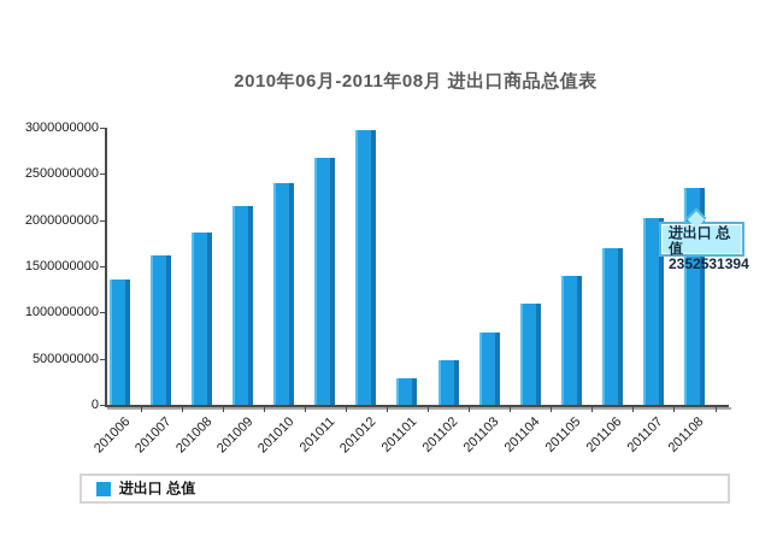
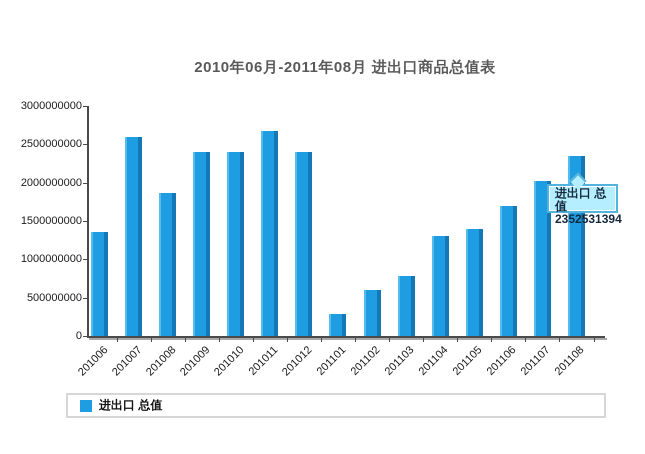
201007: 1600000000 -> 2600000000
201009: 2200000000 -> 2400000000
201012: 3000000000 -> 2400000000
201102: 500000000 -> 600000000
201104: 1100000000 -> 1300000000
